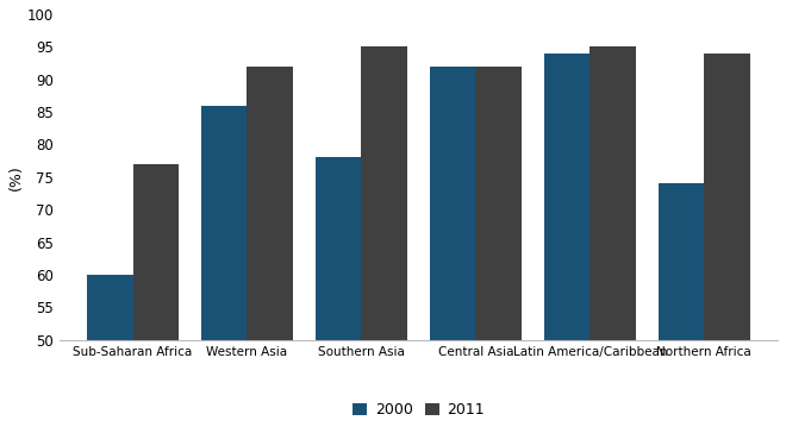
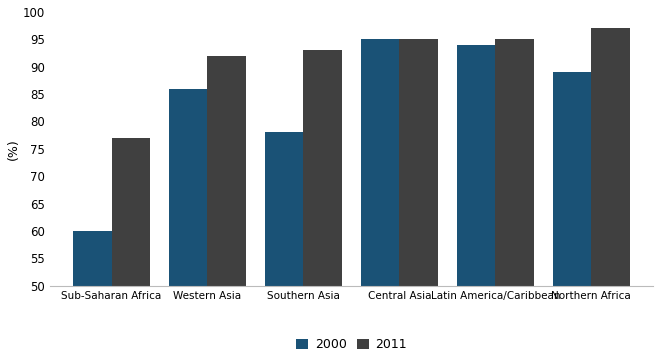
2011/Southern Asia: 95 -> 93
2000/Central Asia: 92 -> 95
2011/Central Asia: 92 -> 95
2000/Northern Africa: 74 -> 89
2011/Northern Africa: 94 -> 97
